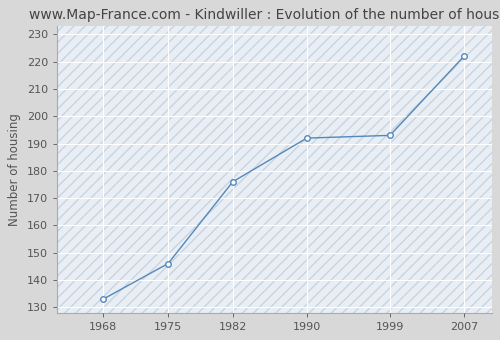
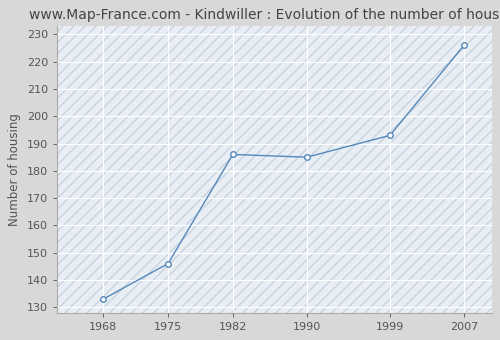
1982: 176 -> 186
1990: 192 -> 185
2007: 222 -> 226
